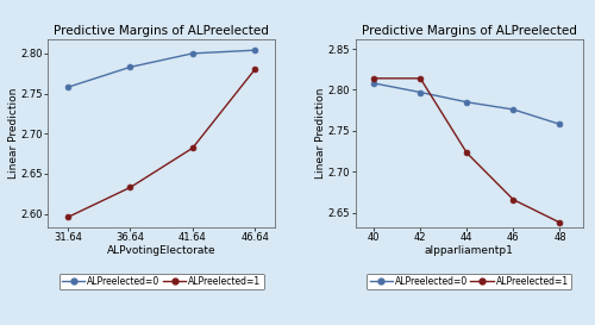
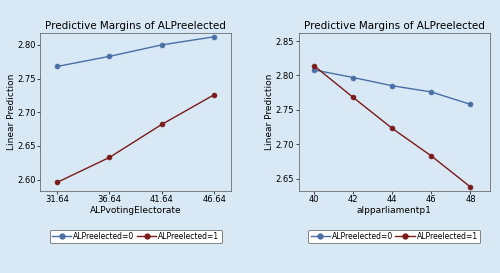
ALPreelected=0/31.64: 2.758 -> 2.768
ALPreelected=0/46.64: 2.804 -> 2.812
ALPreelected=1/46.64: 2.780 -> 2.726
ALPreelected=1/42: 2.814 -> 2.768
ALPreelected=1/46: 2.666 -> 2.683
